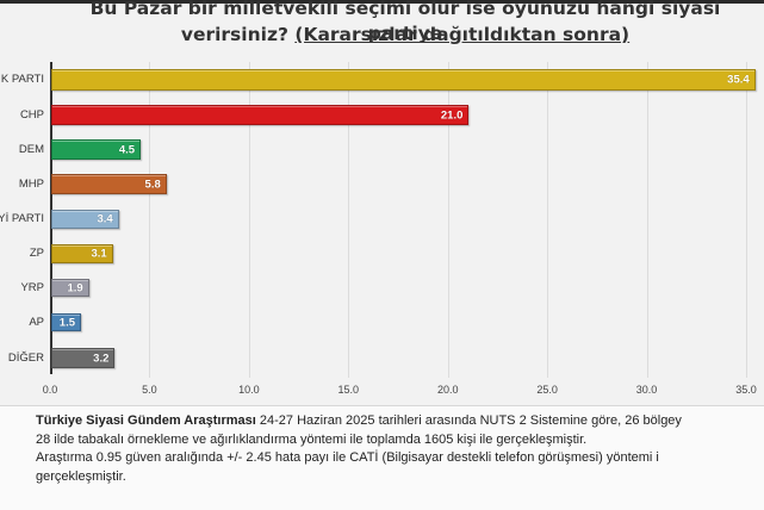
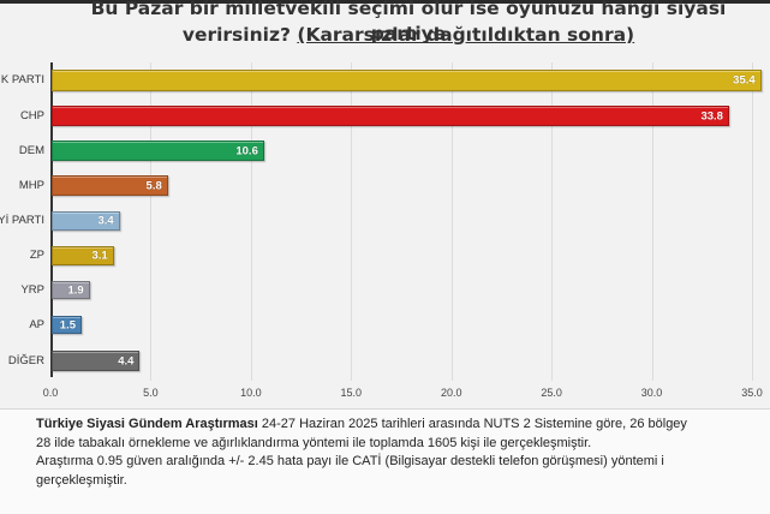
CHP: 21.0 -> 33.8
DEM: 4.5 -> 10.6
DİĞER: 3.2 -> 4.4
